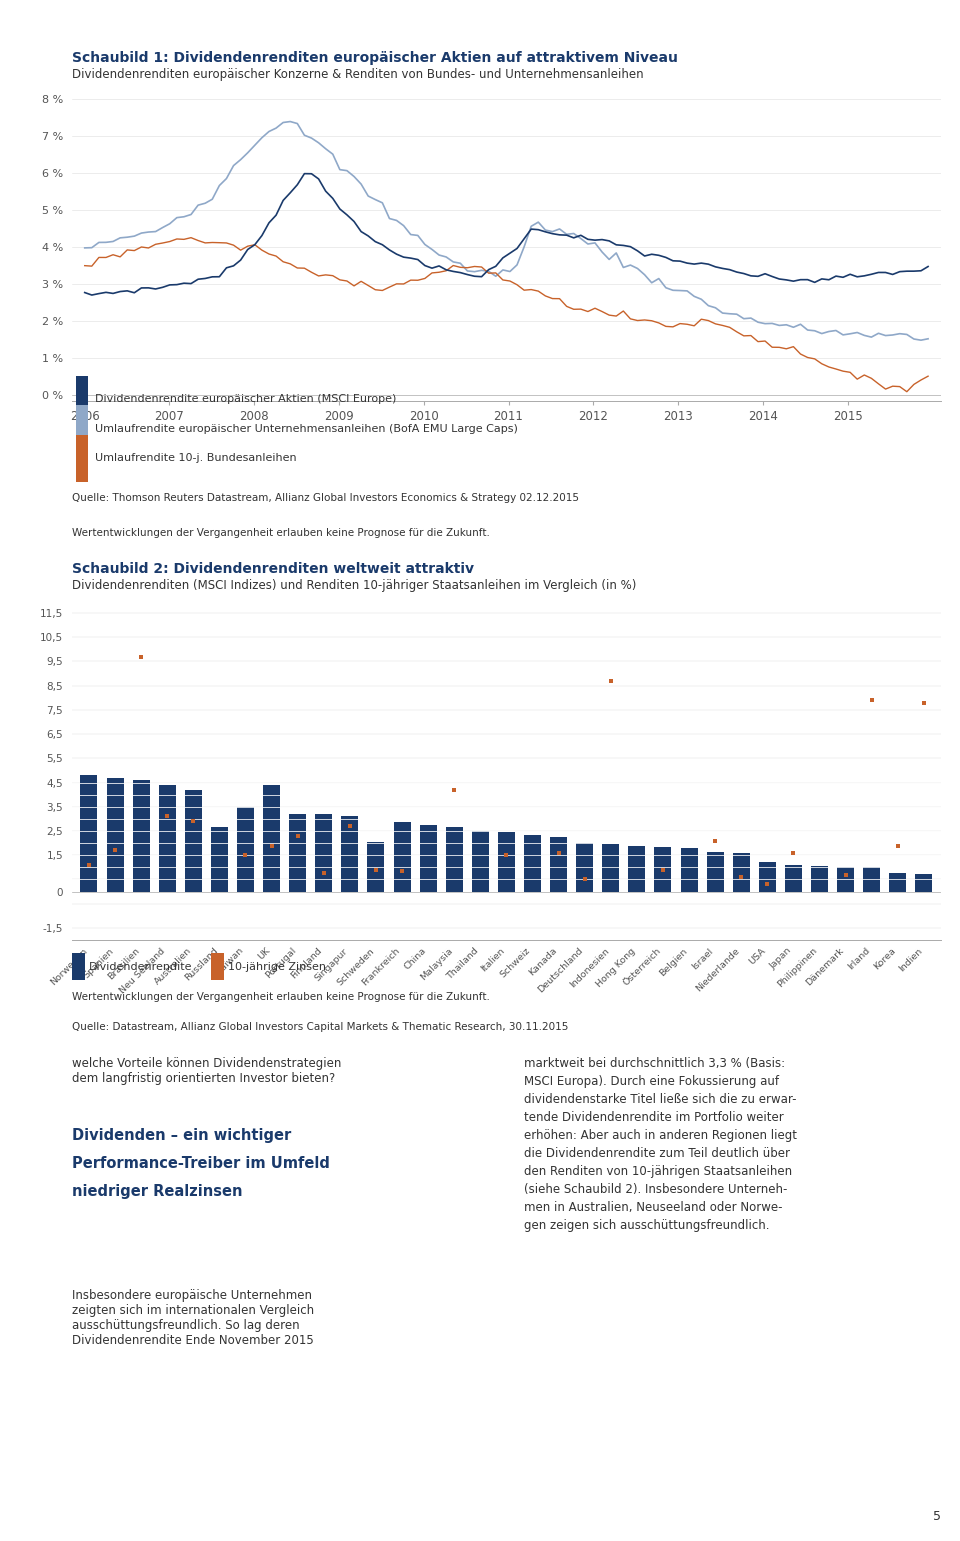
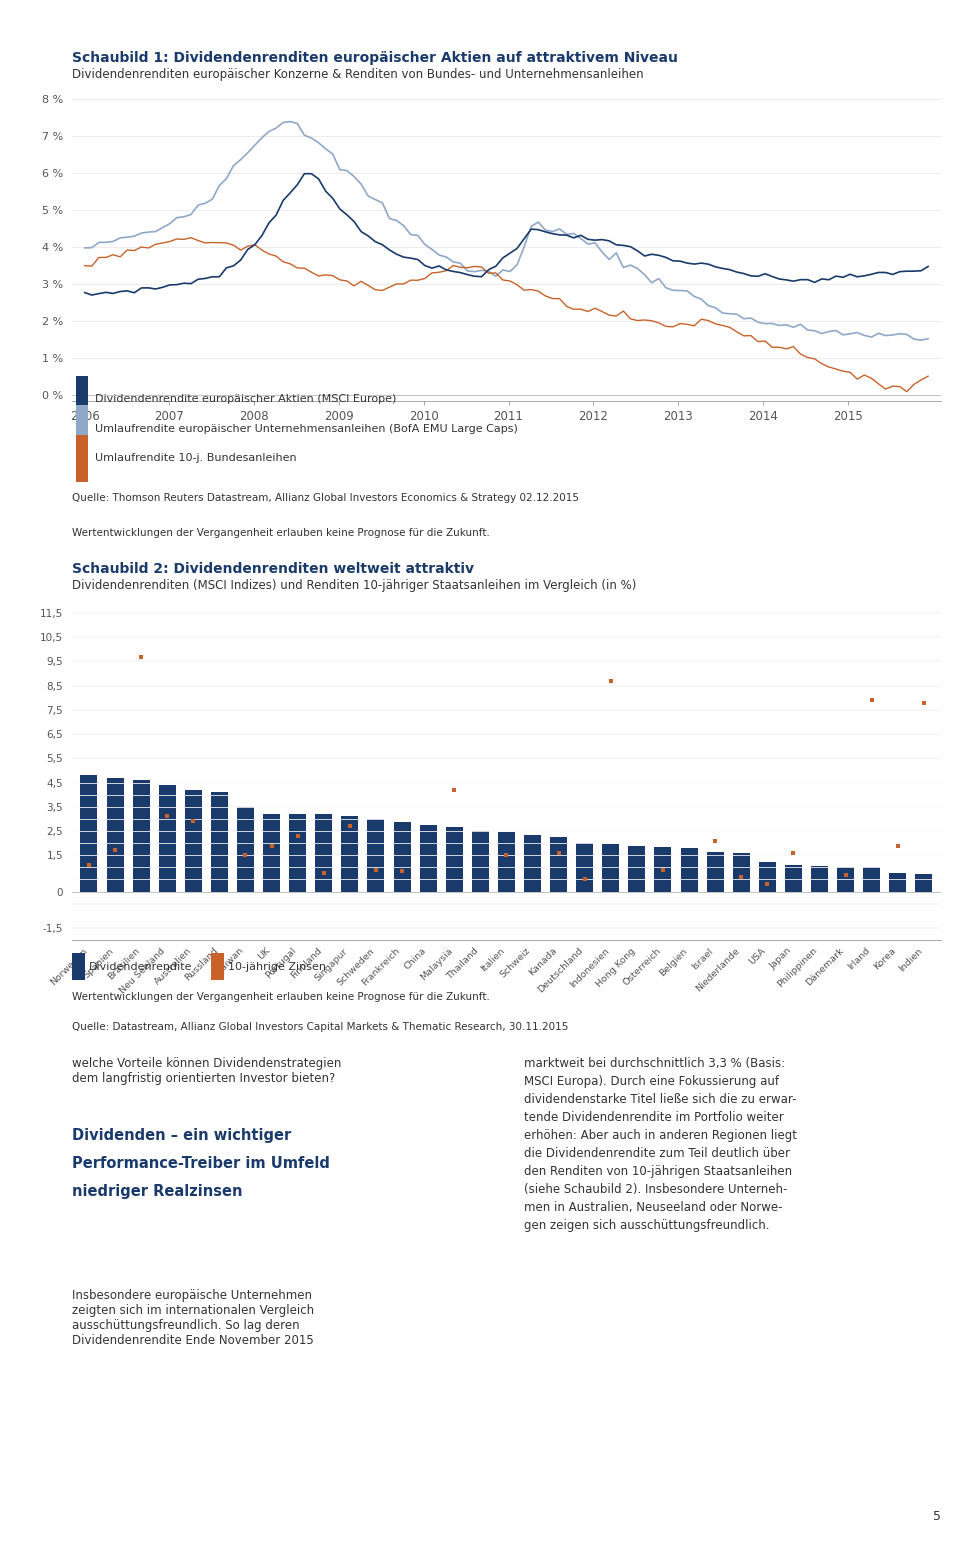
Russland: 2,65 -> 4,10
UK: 4,40 -> 3,20
Schweden: 2,05 -> 3,00
